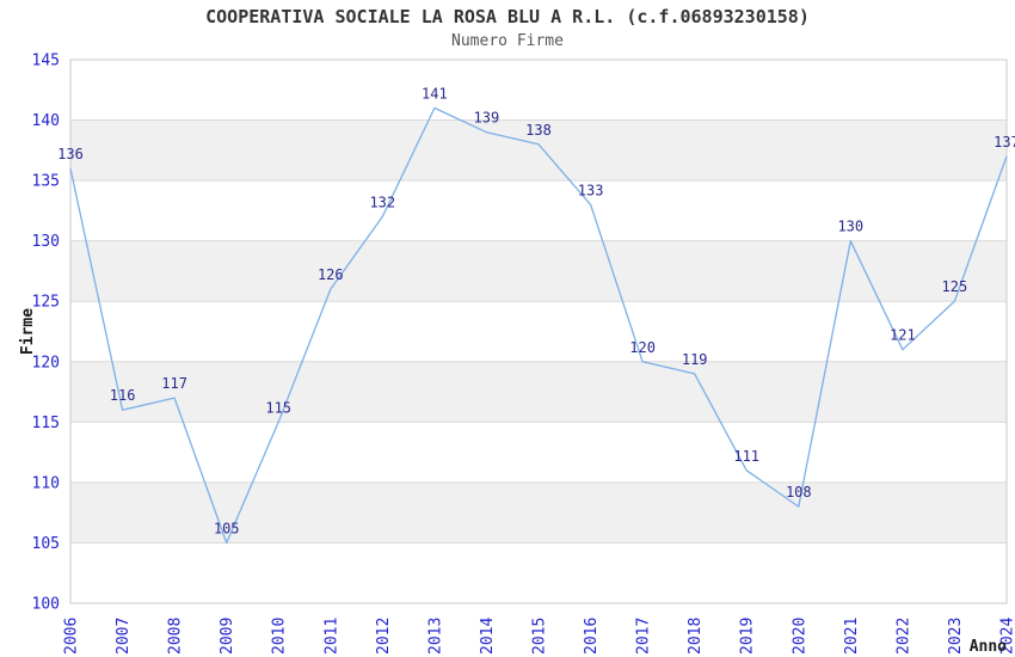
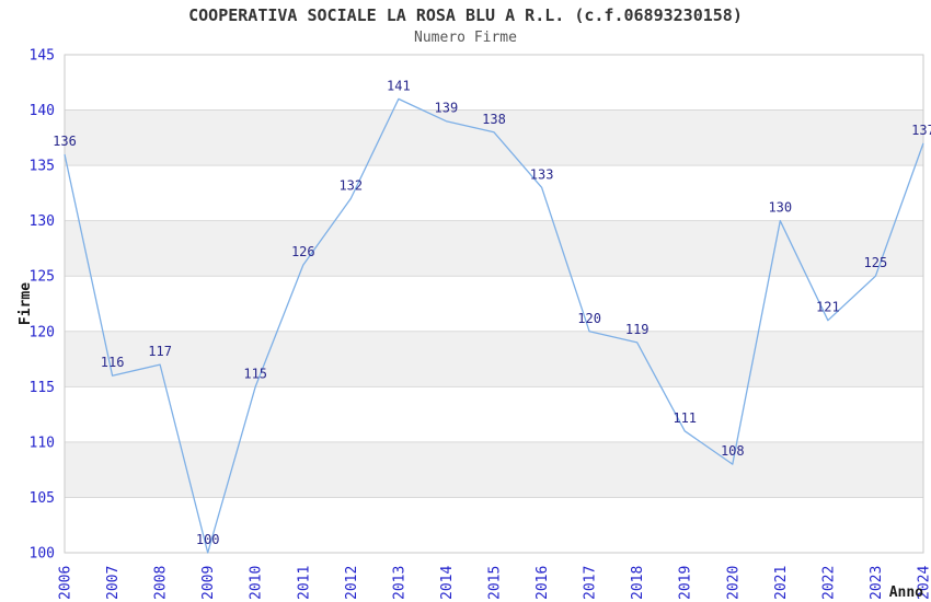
2009: 105 -> 100
